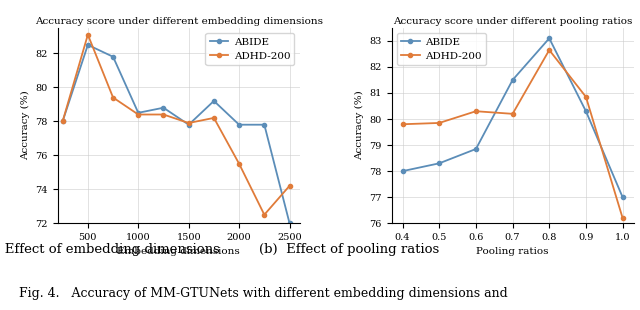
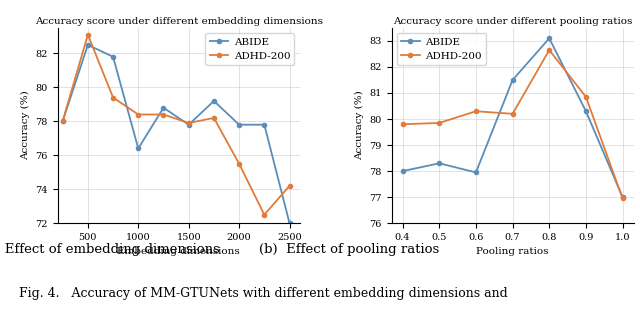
Accuracy score under different embedding dimensions/ABIDE/1000: 78.5 -> 76.4
Accuracy score under different pooling ratios/ABIDE/0.6: 78.85 -> 77.95
Accuracy score under different pooling ratios/ADHD-200/1.0: 76.20 -> 76.95
